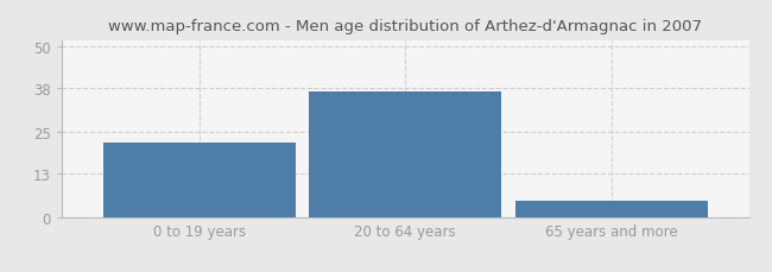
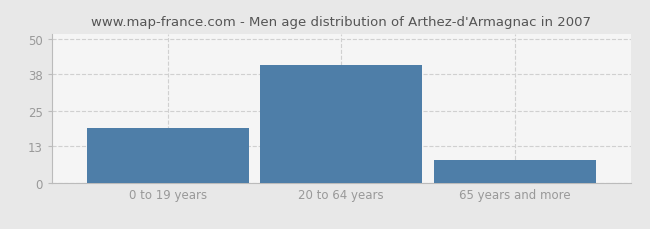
0 to 19 years: 22 -> 19
20 to 64 years: 37 -> 41
65 years and more: 5 -> 8
